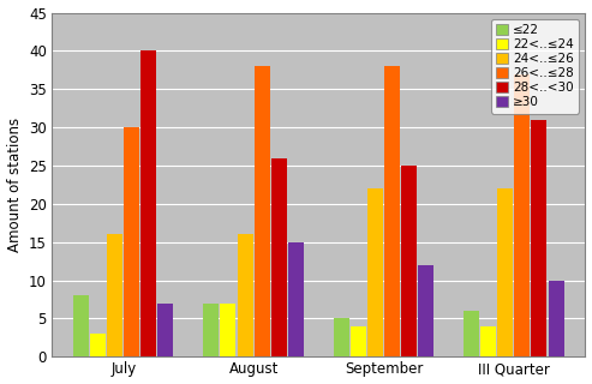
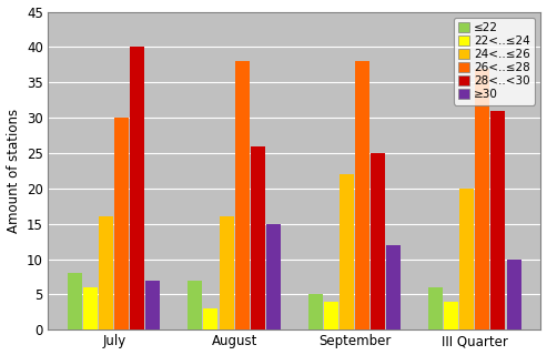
22<..≤24/July: 3 -> 6
22<..≤24/August: 7 -> 3
24<..≤26/III Quarter: 22 -> 20
